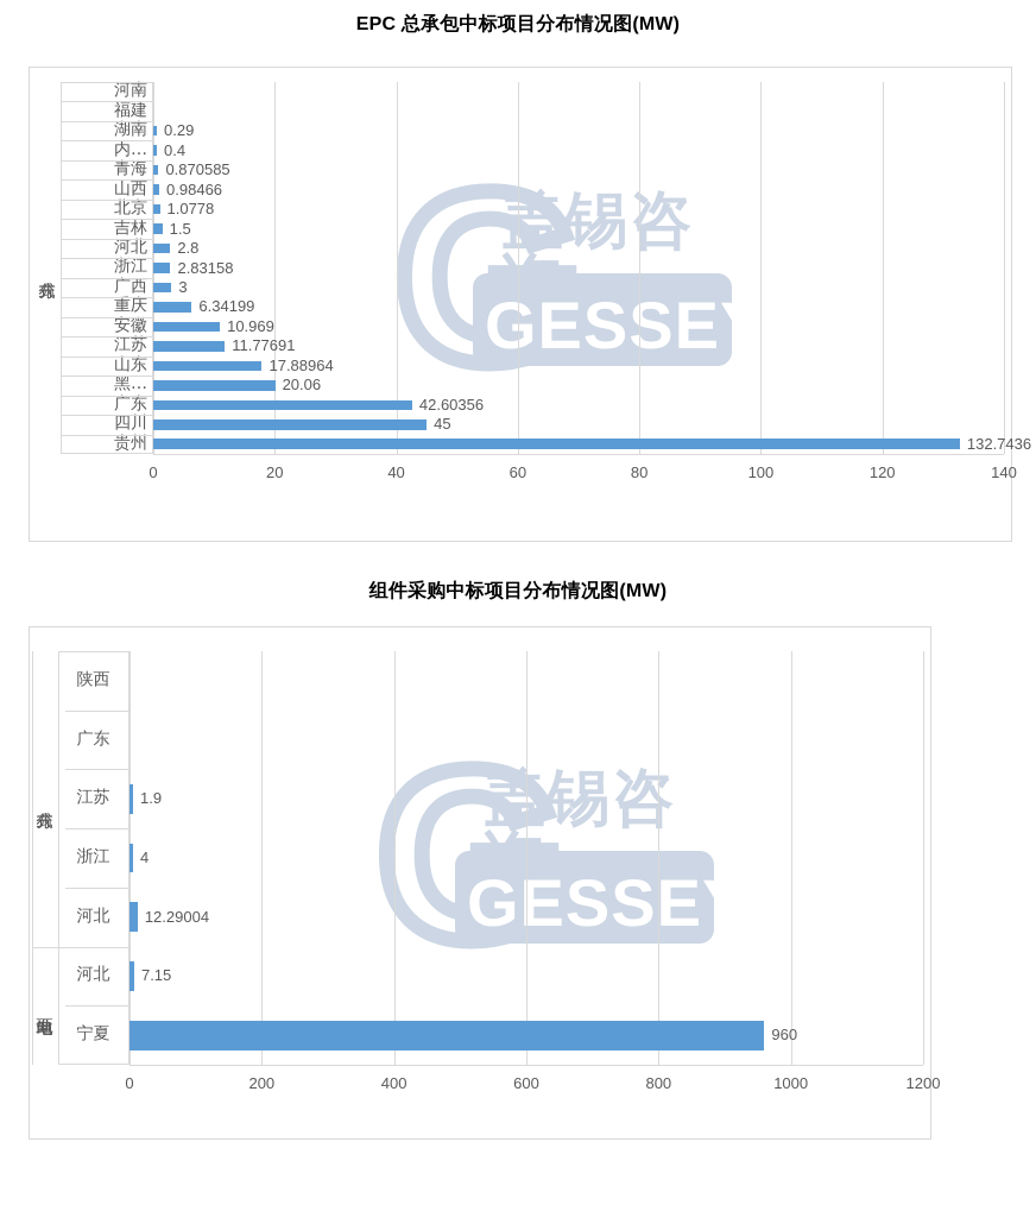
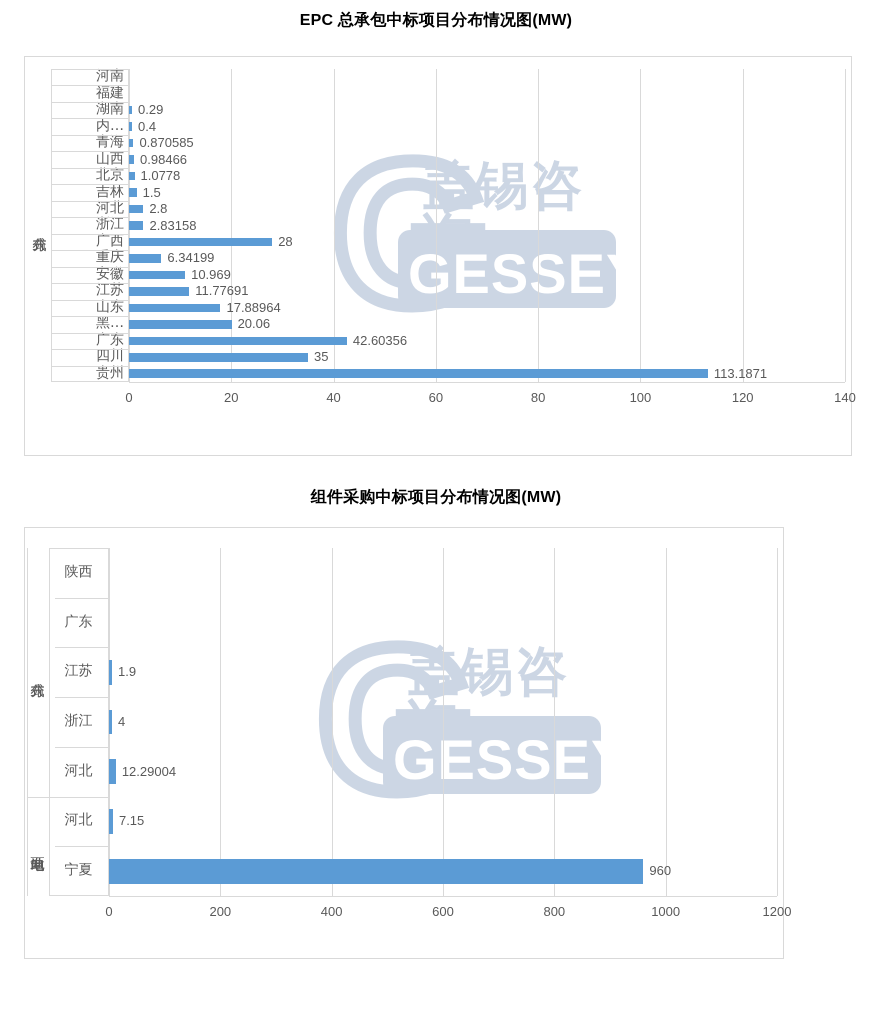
EPC 总承包中标项目分布情况图(MW)/广西: 3 -> 28
EPC 总承包中标项目分布情况图(MW)/四川: 45 -> 35
EPC 总承包中标项目分布情况图(MW)/贵州: 132.7436 -> 113.1871
